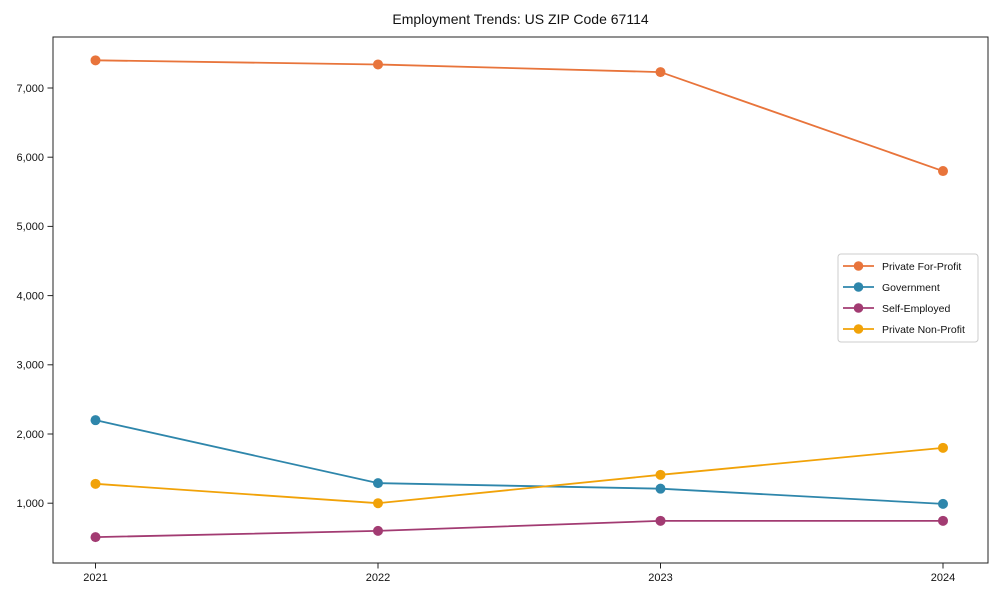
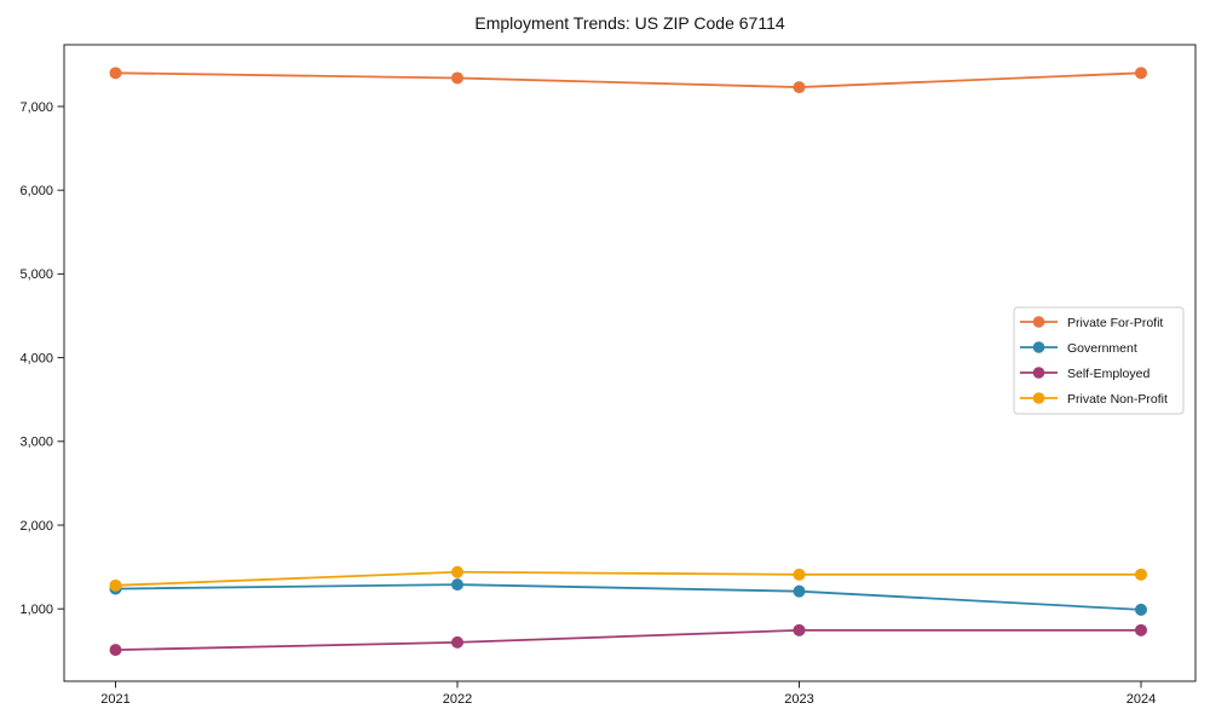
Government/2021: 2200 -> 1200
Private Non-Profit/2022: 1000 -> 1400
Private For-Profit/2024: 5800 -> 7400
Private Non-Profit/2024: 1800 -> 1400
